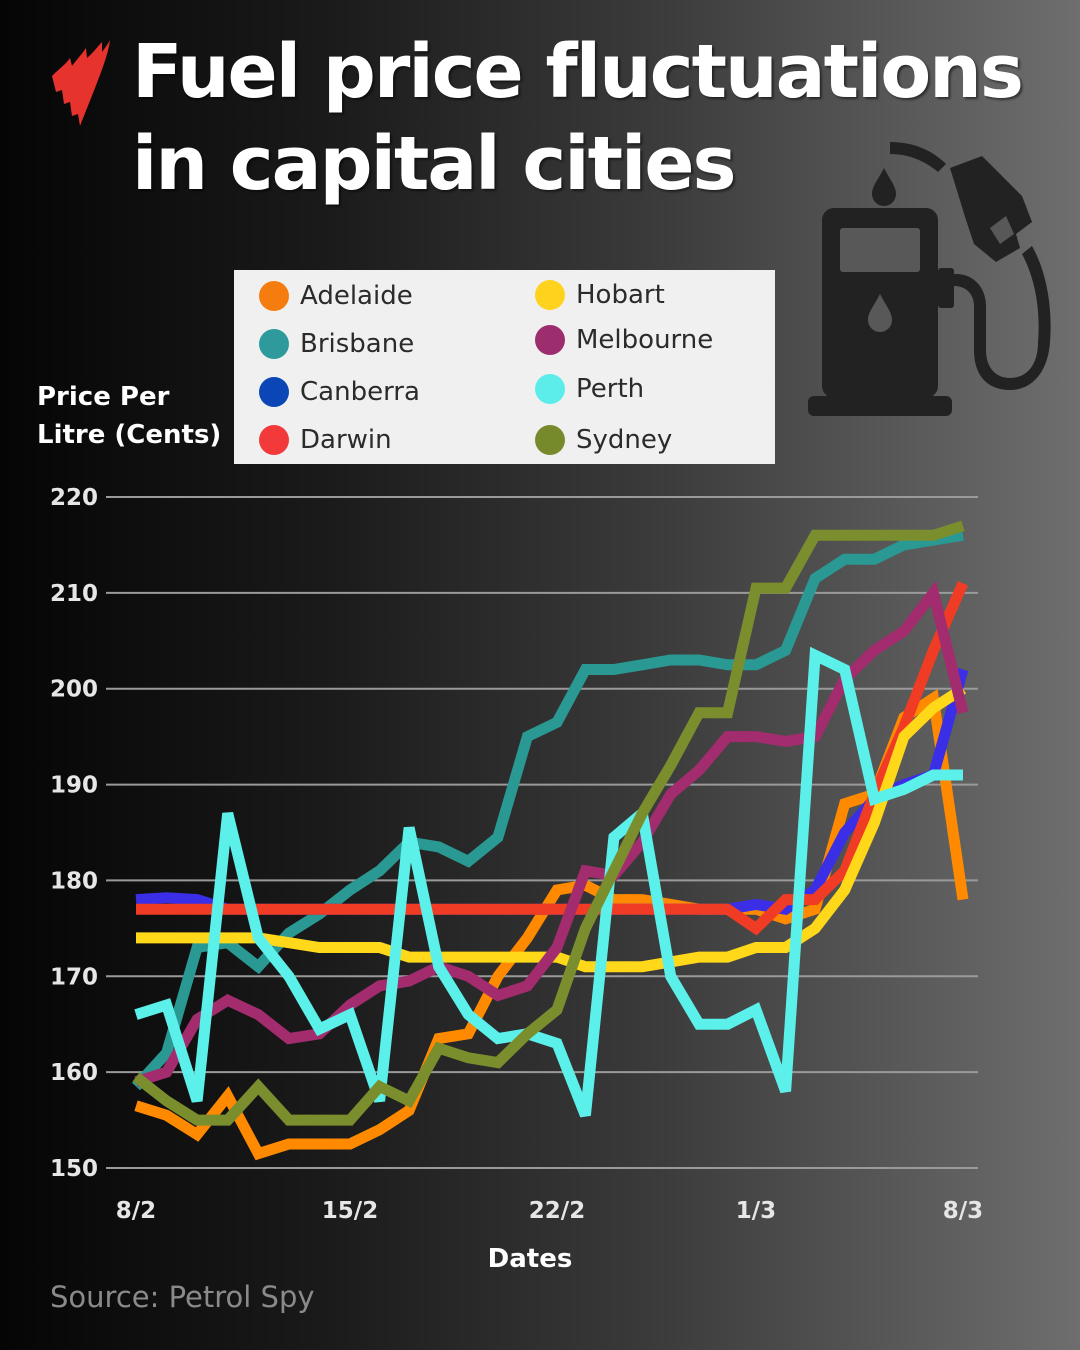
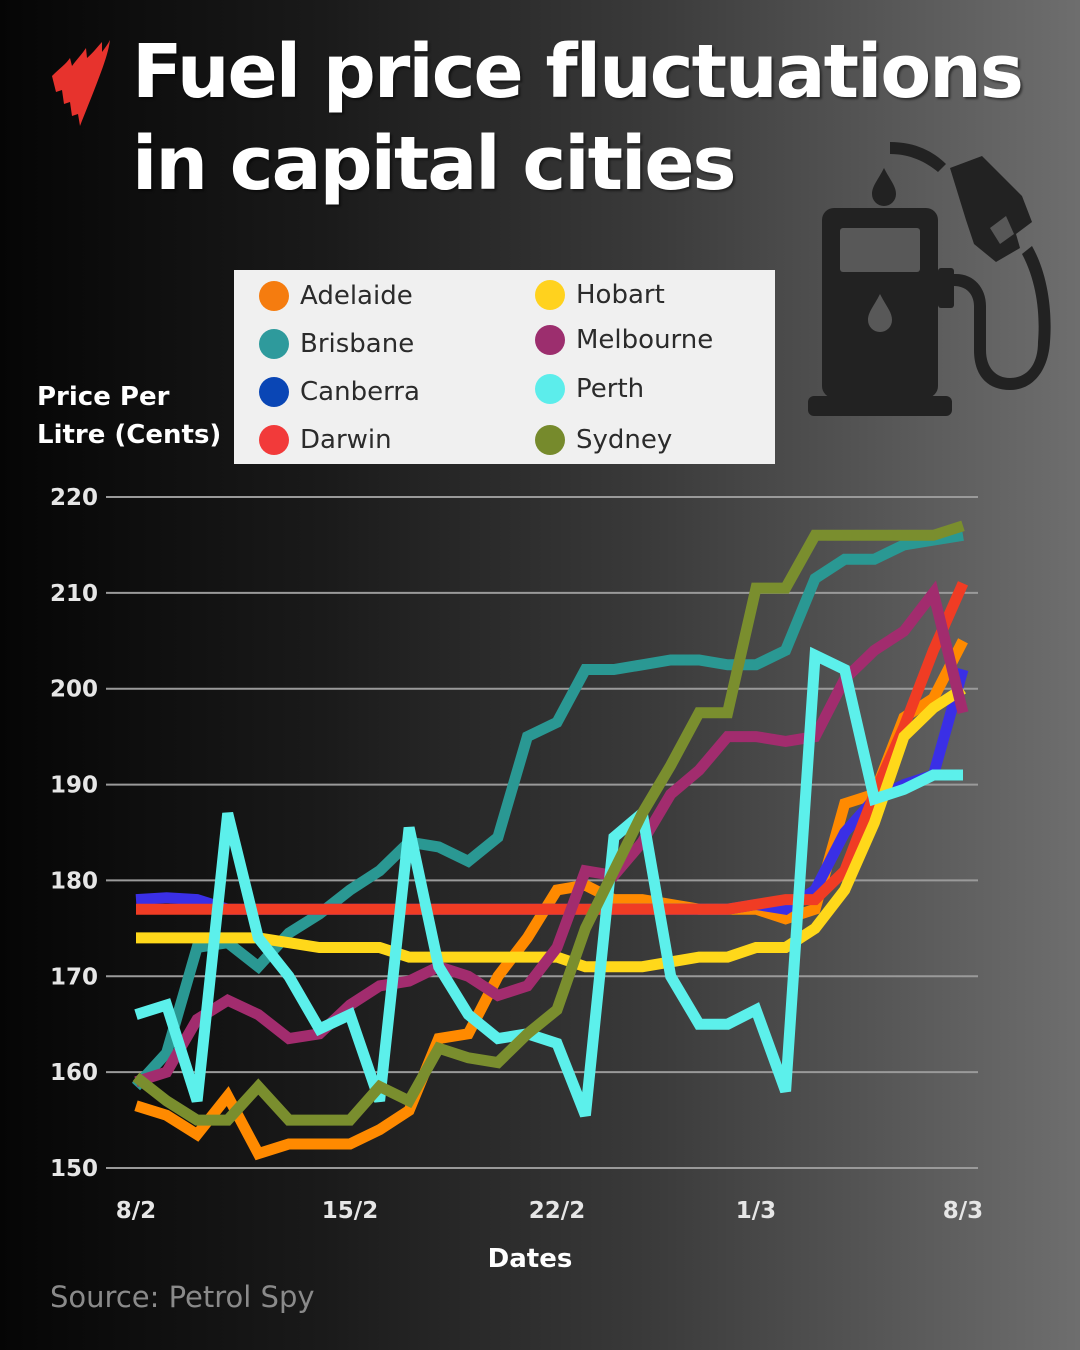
Darwin/1/3: 175 -> 178
Adelaide/8/3: 178 -> 205
